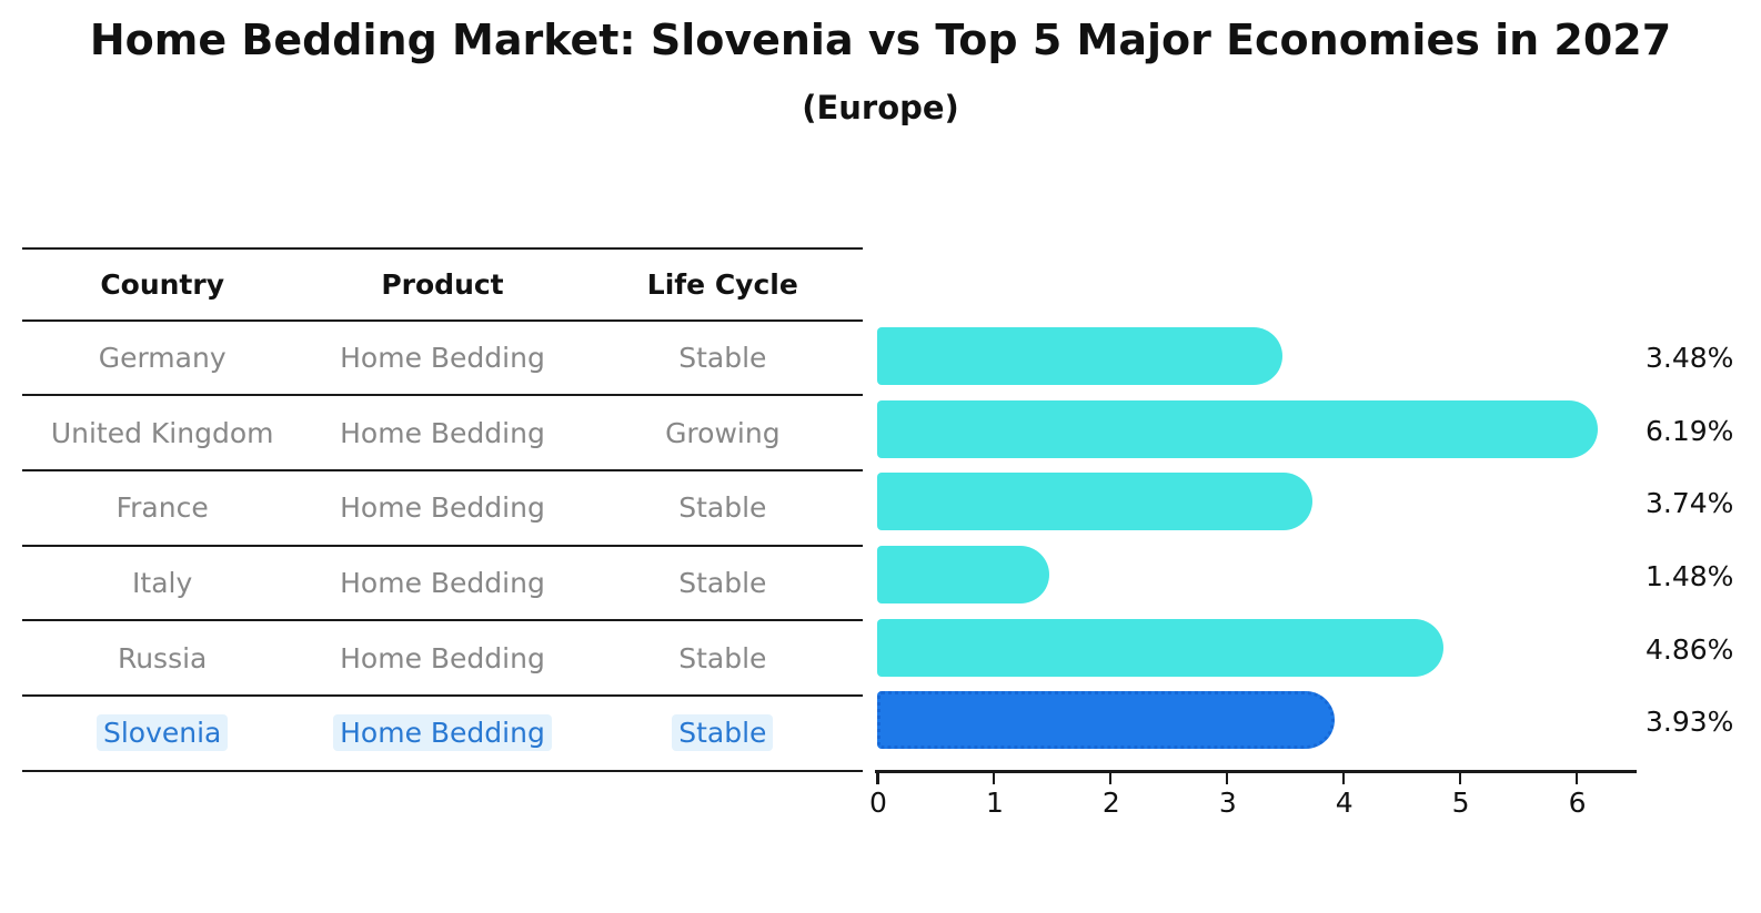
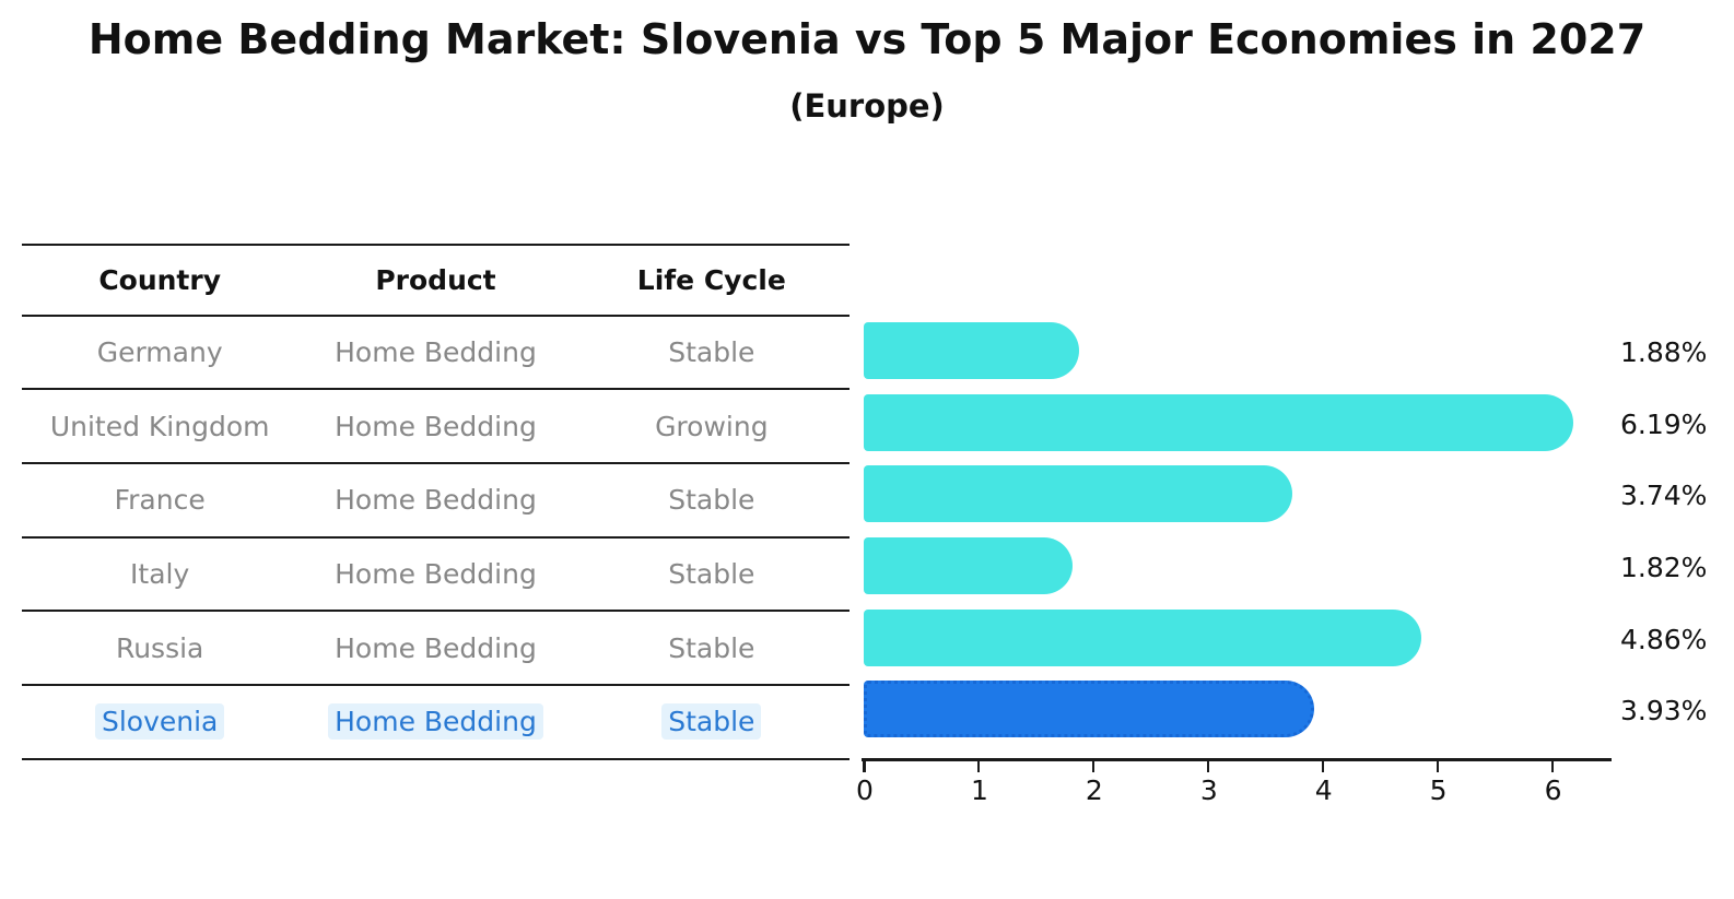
Germany: 3.48% -> 1.88%
Italy: 1.48% -> 1.82%
